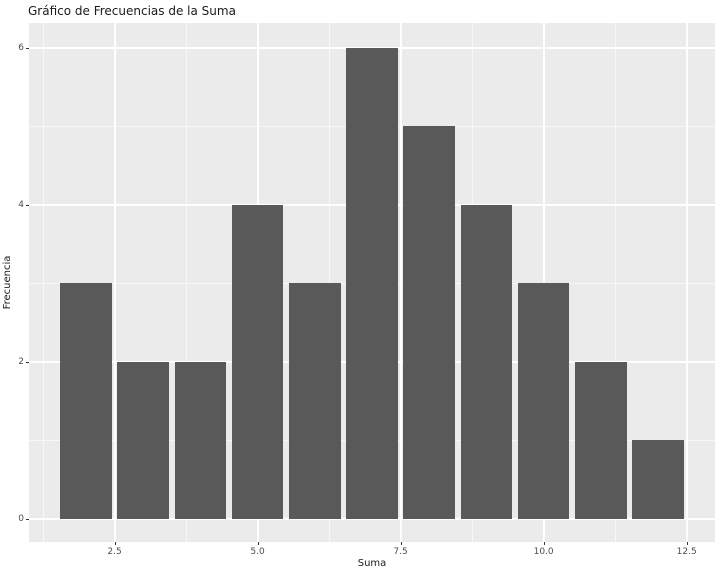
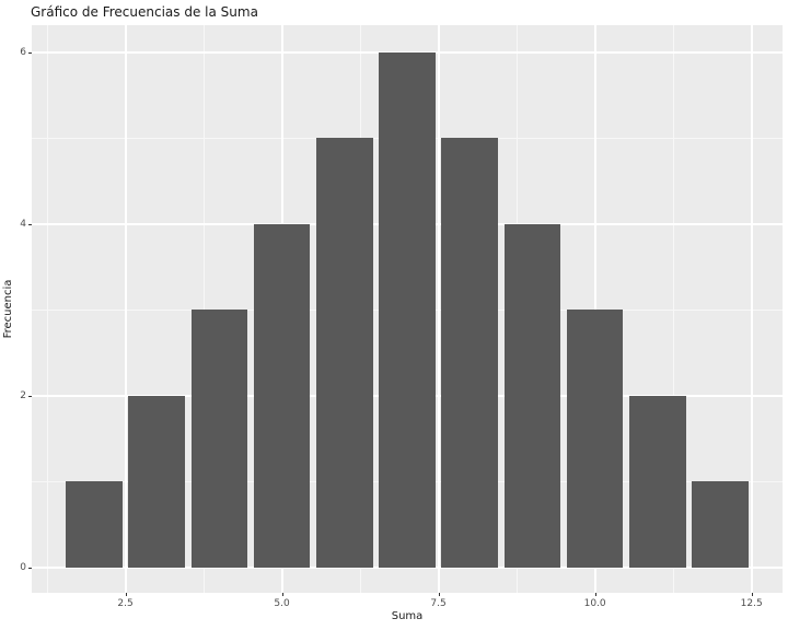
2: 3 -> 1
4: 2 -> 3
6: 3 -> 5
